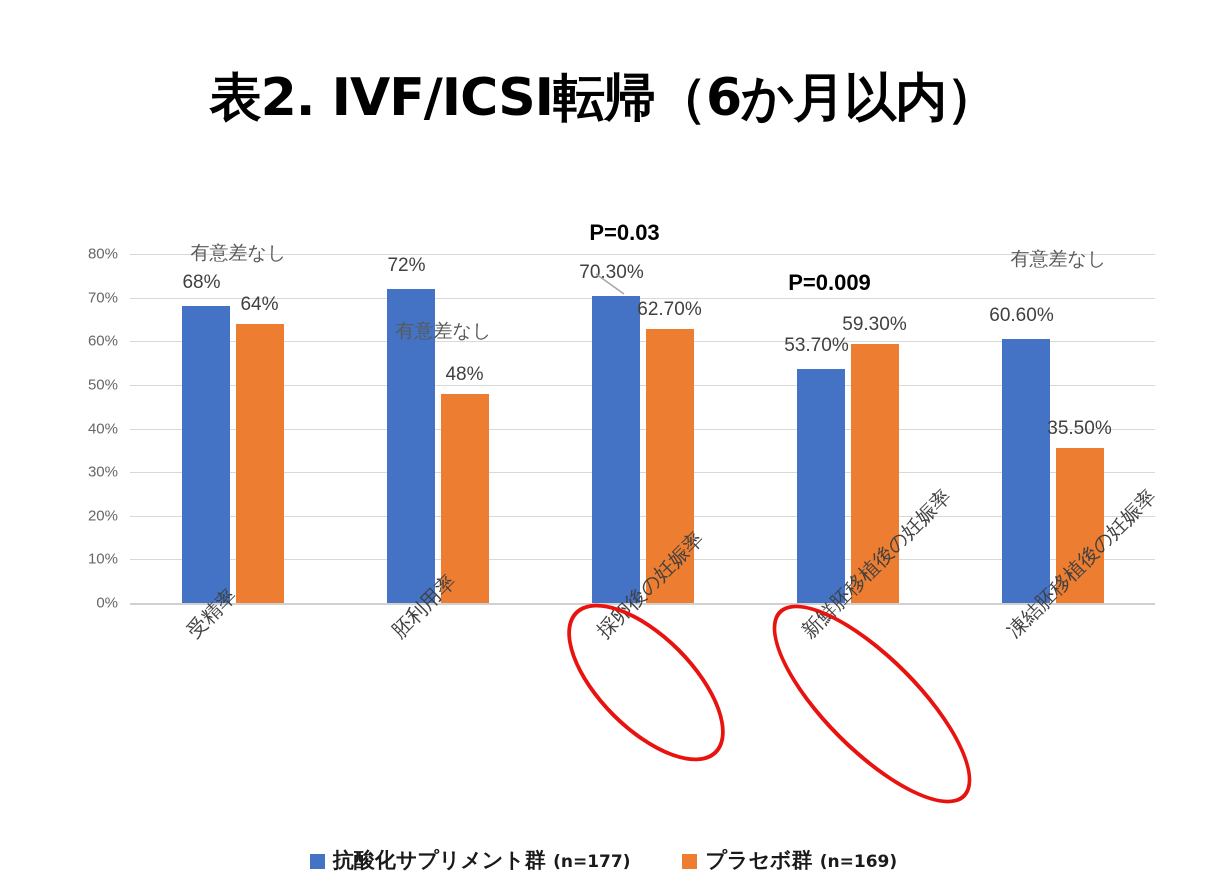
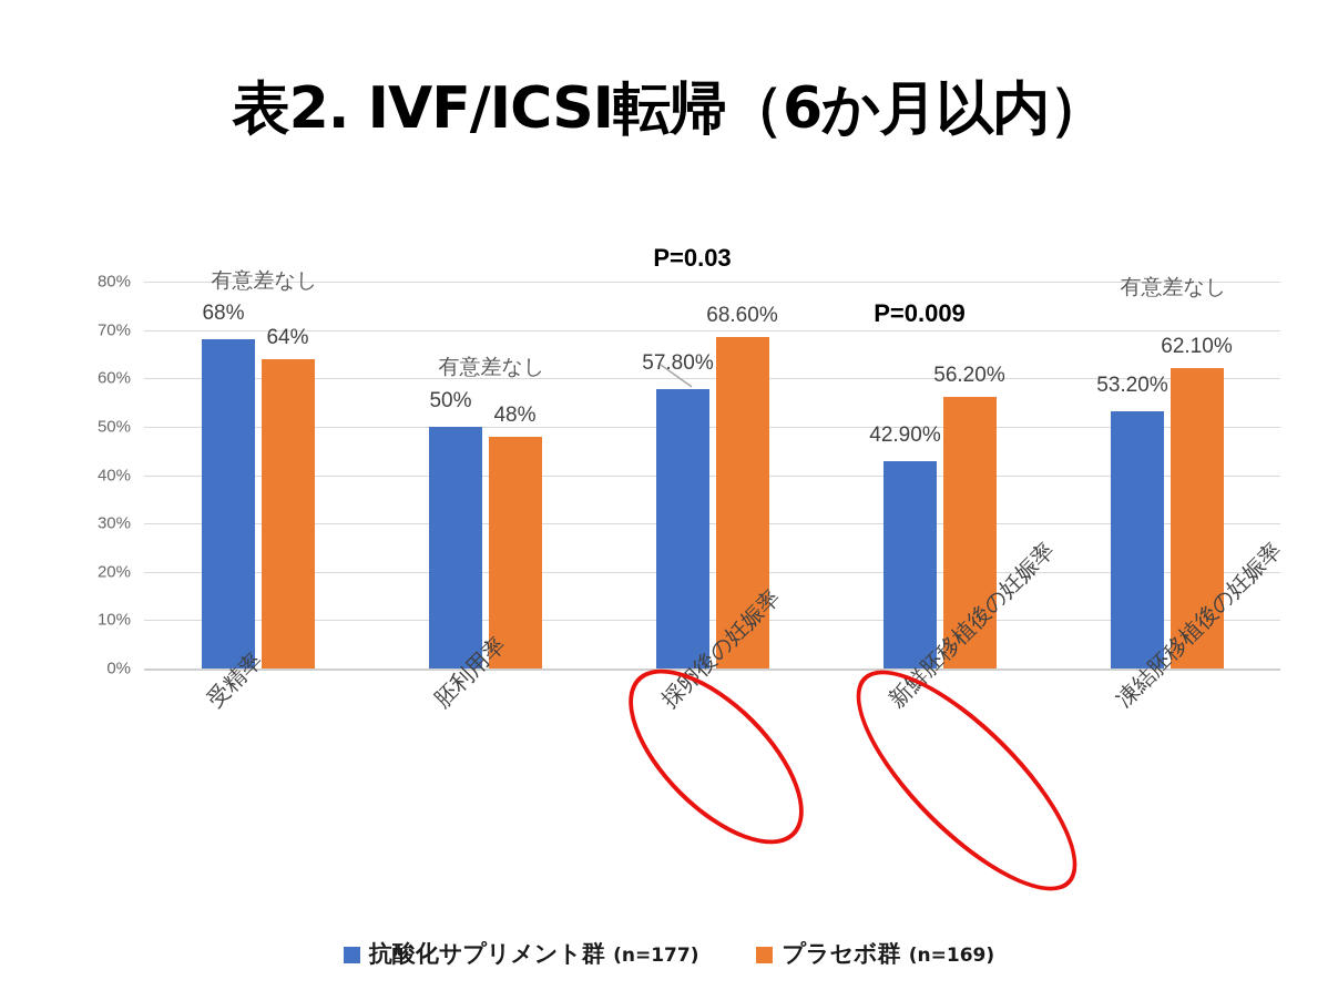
抗酸化サプリメント群 (n=177)/胚利用率: 72% -> 50%
抗酸化サプリメント群 (n=177)/採卵後の妊娠率: 70.30% -> 57.80%
プラセボ群(n=169)/採卵後の妊娠率: 62.70% -> 68.60%
抗酸化サプリメント群 (n=177)/新鮮胚移植後の妊娠率: 53.70% -> 42.90%
プラセボ群(n=169)/新鮮胚移植後の妊娠率: 59.30% -> 56.20%
抗酸化サプリメント群 (n=177)/凍結胚移植後の妊娠率: 60.60% -> 53.20%
プラセボ群(n=169)/凍結胚移植後の妊娠率: 35.50% -> 62.10%
